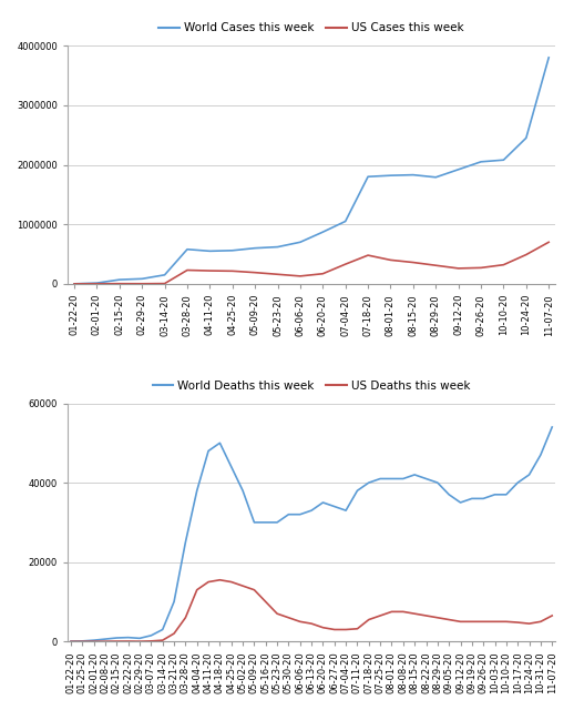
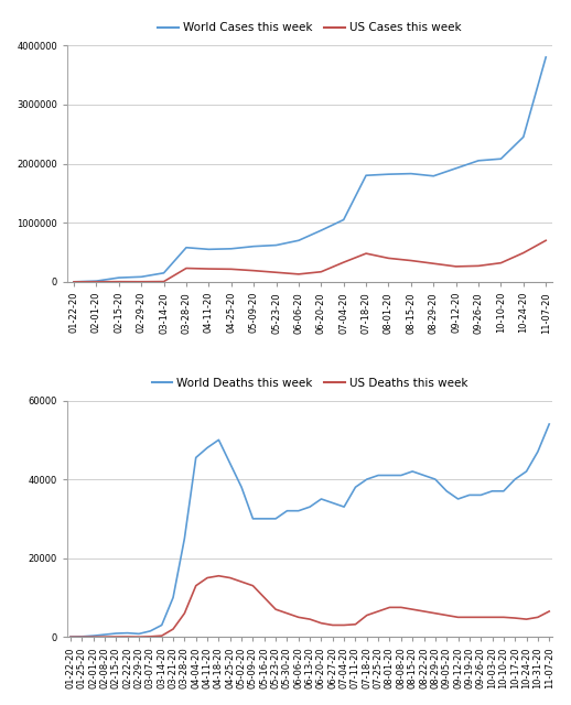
World Deaths this week/04-04-20: 38000 -> 45500
